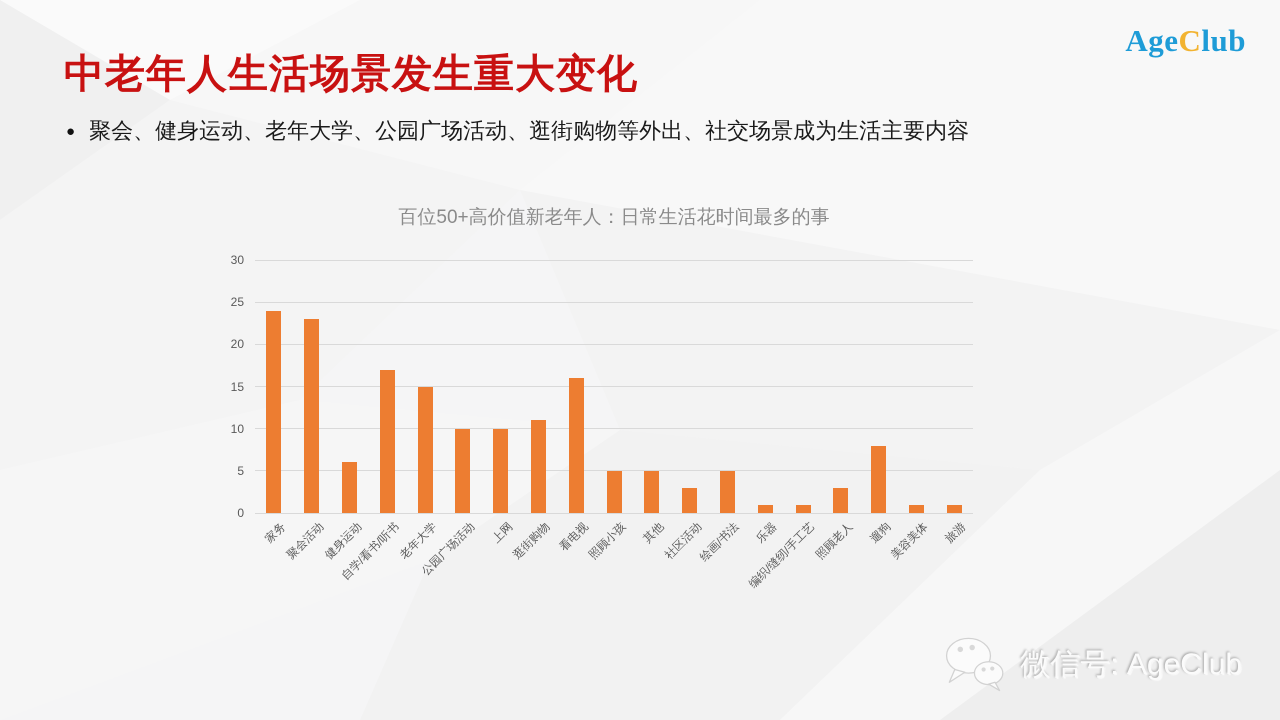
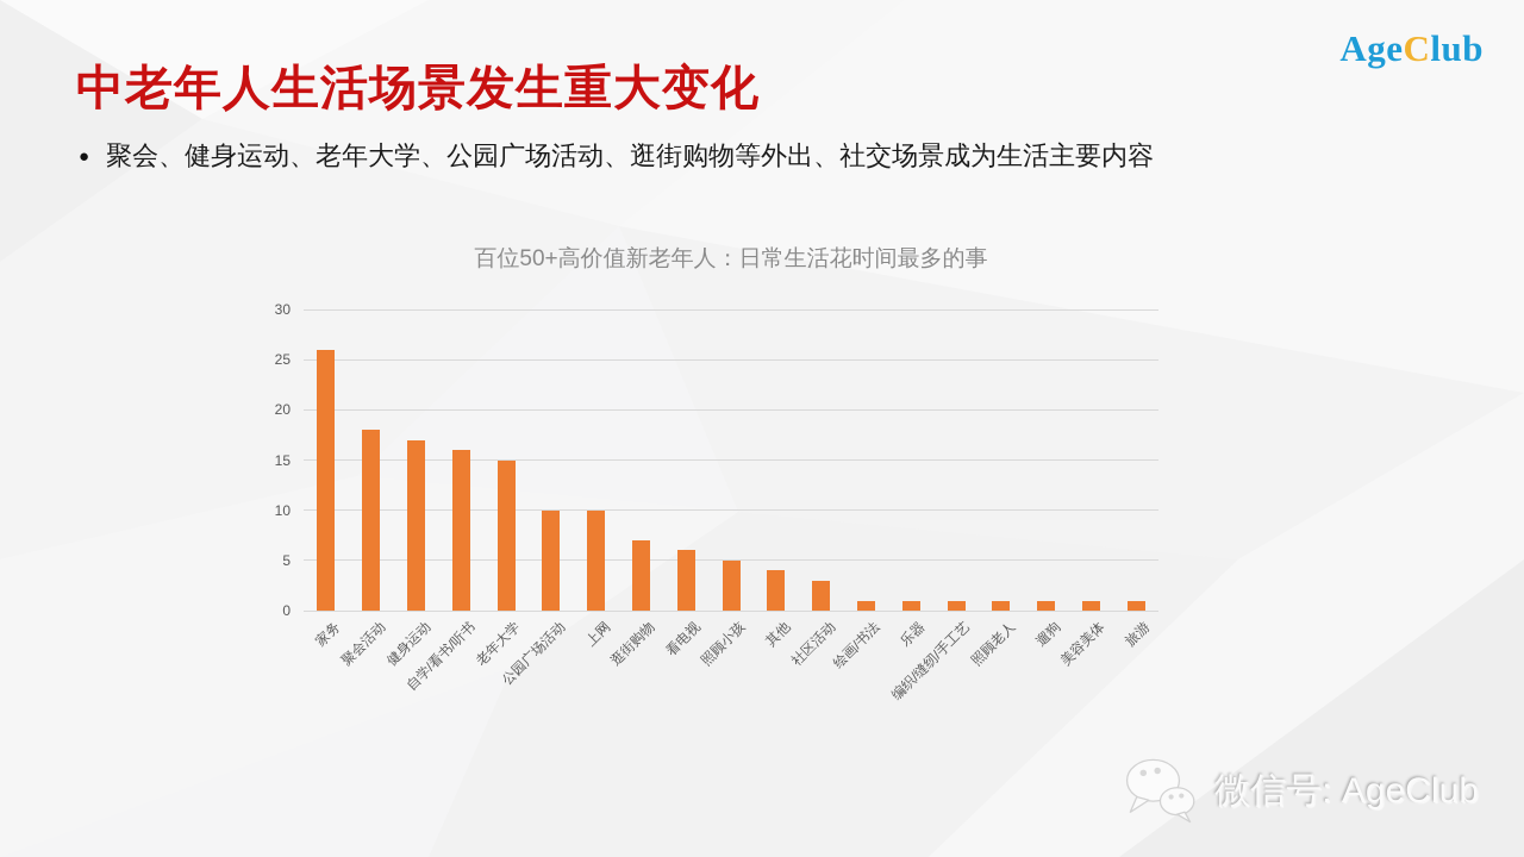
家务: 24 -> 26
聚会活动: 23 -> 18
健身运动: 6 -> 17
自学/看书/听书: 17 -> 16
逛街购物: 11 -> 7
看电视: 16 -> 6
其他: 5 -> 4
绘画/书法: 5 -> 1
照顾老人: 3 -> 1
遛狗: 8 -> 1
